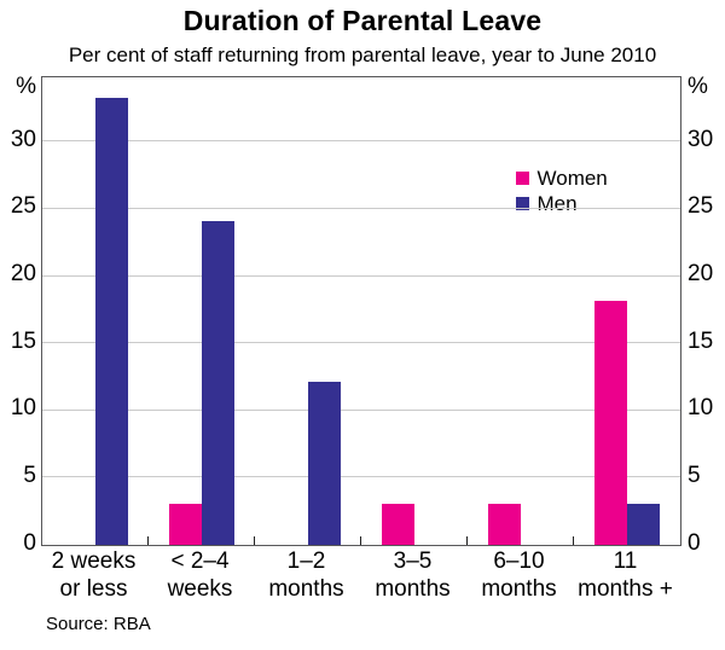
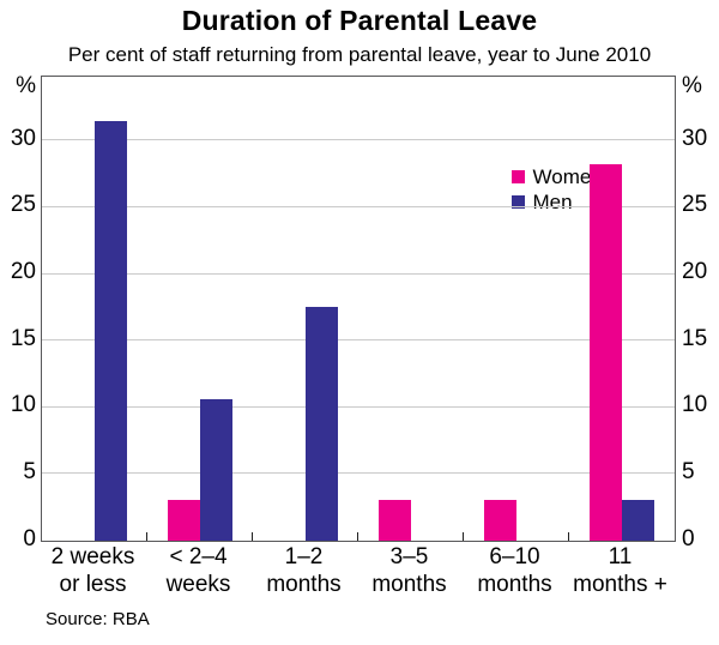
Men/2 weeks or less: 33.2 -> 31.4
Men/< 2–4 weeks: 24.1 -> 10.6
Men/1–2 months: 12.1 -> 17.5
Women/11 months +: 18.1 -> 28.2
